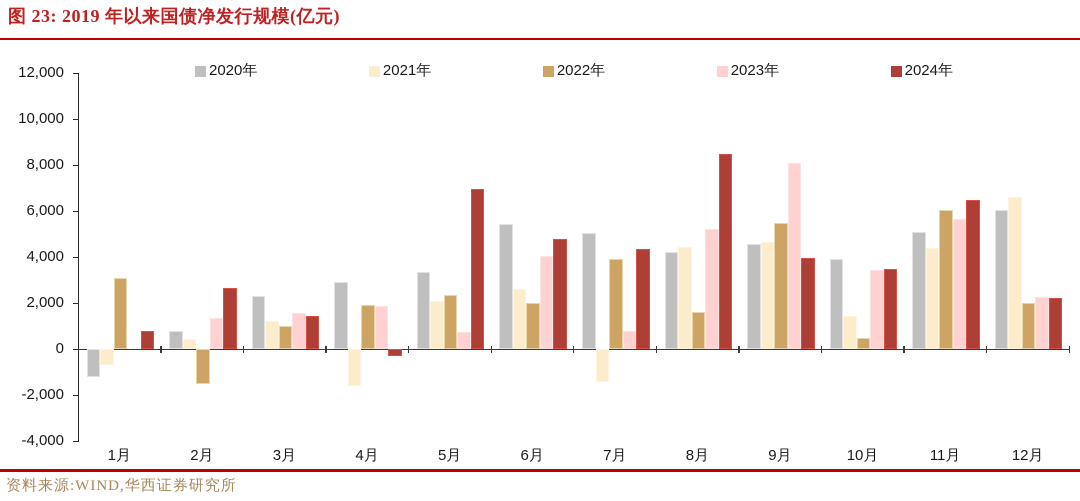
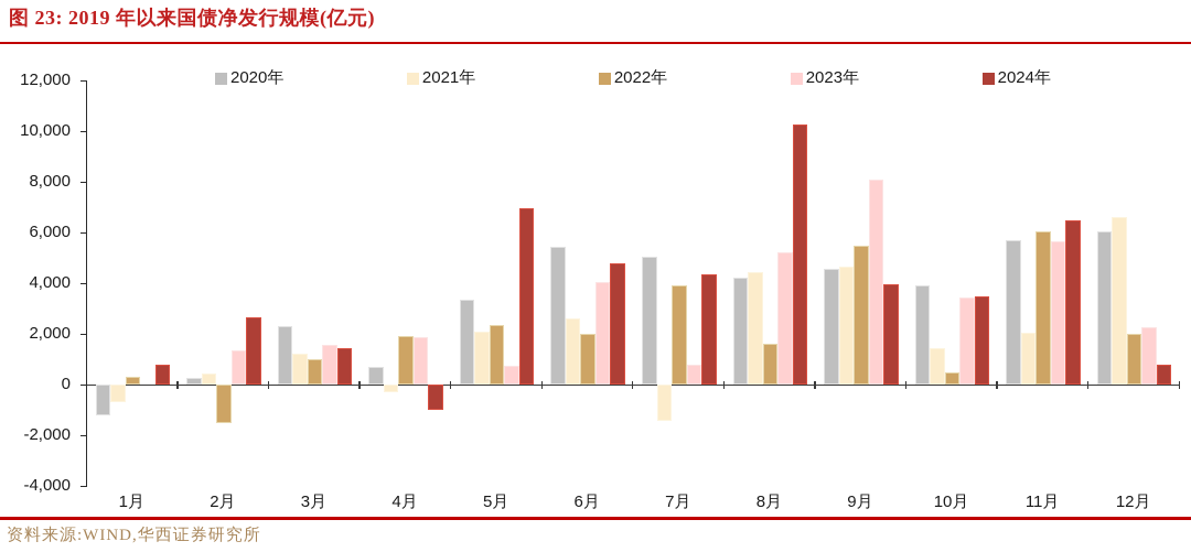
2022年/1月: 3100 -> 300
2020年/2月: 800 -> 200
2020年/4月: 2900 -> 700
2021年/4月: -1600 -> -300
2024年/4月: -300 -> -1000
2024年/8月: 8500 -> 10200
2020年/11月: 5100 -> 5700
2021年/11月: 4400 -> 2000
2024年/12月: 2200 -> 800
